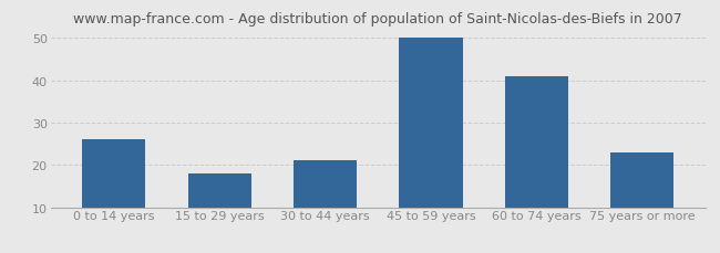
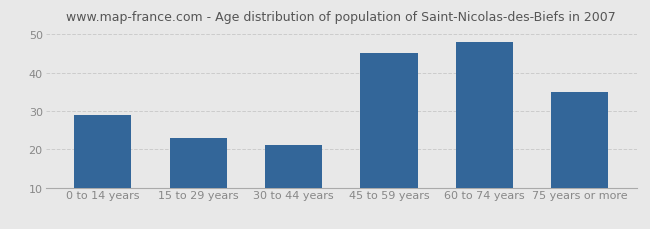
0 to 14 years: 26 -> 29
15 to 29 years: 18 -> 23
45 to 59 years: 50 -> 45
60 to 74 years: 41 -> 48
75 years or more: 23 -> 35
